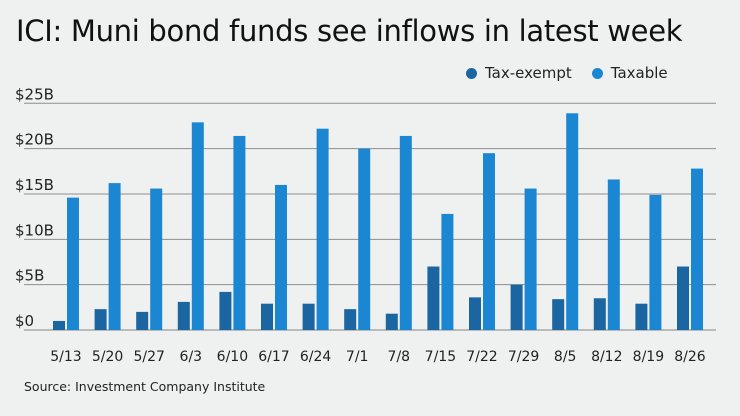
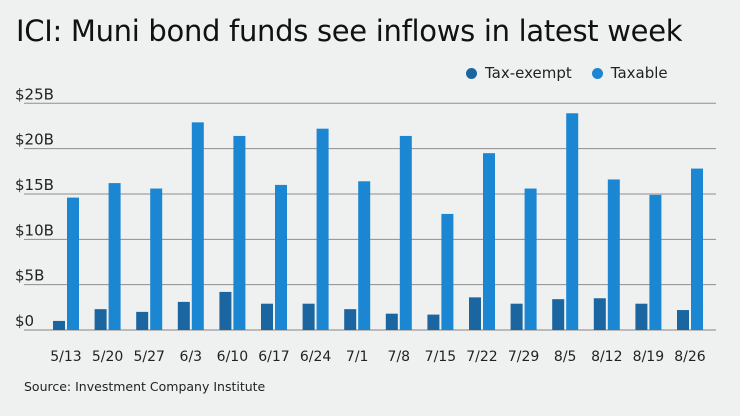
Taxable/7/1: $20B -> $16B
Tax-exempt/7/15: $7B -> $2B
Tax-exempt/7/29: $5B -> $3B
Tax-exempt/8/26: $7B -> $2B
